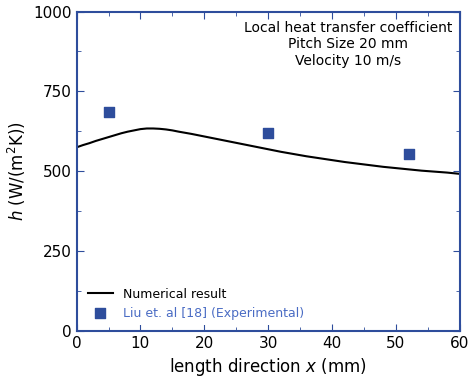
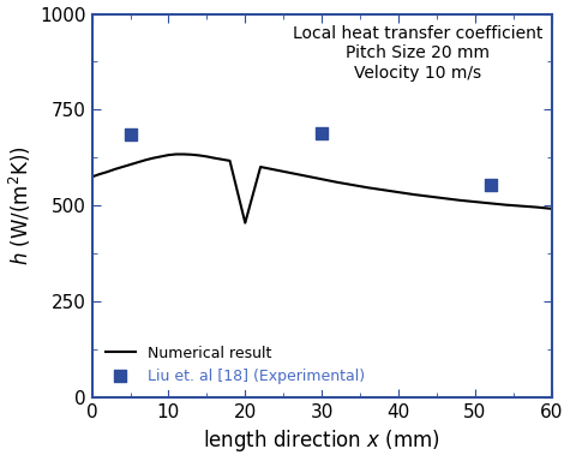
Numerical result/20: 609 -> 455
Liu et. al [18] (Experimental)/30: 620 -> 690
